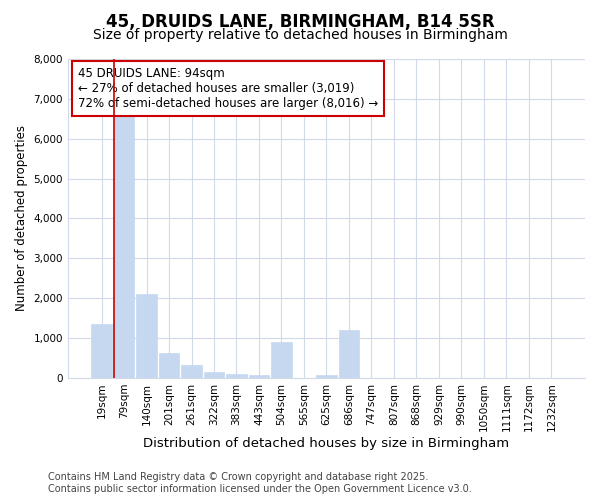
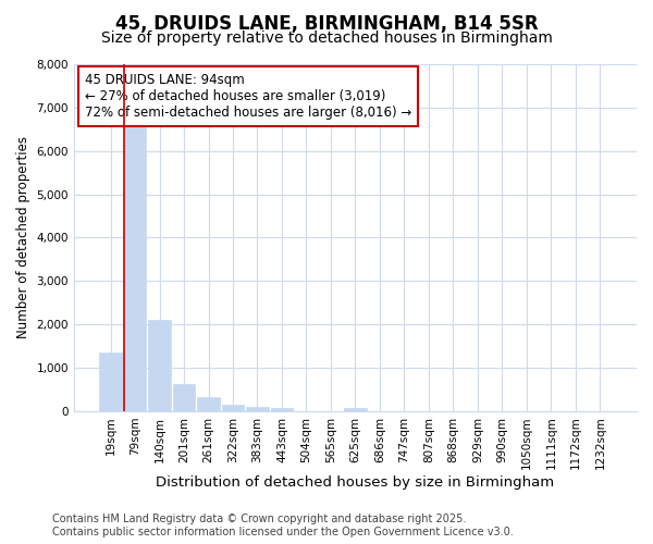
504sqm: 900 -> 0
686sqm: 1,200 -> 0
